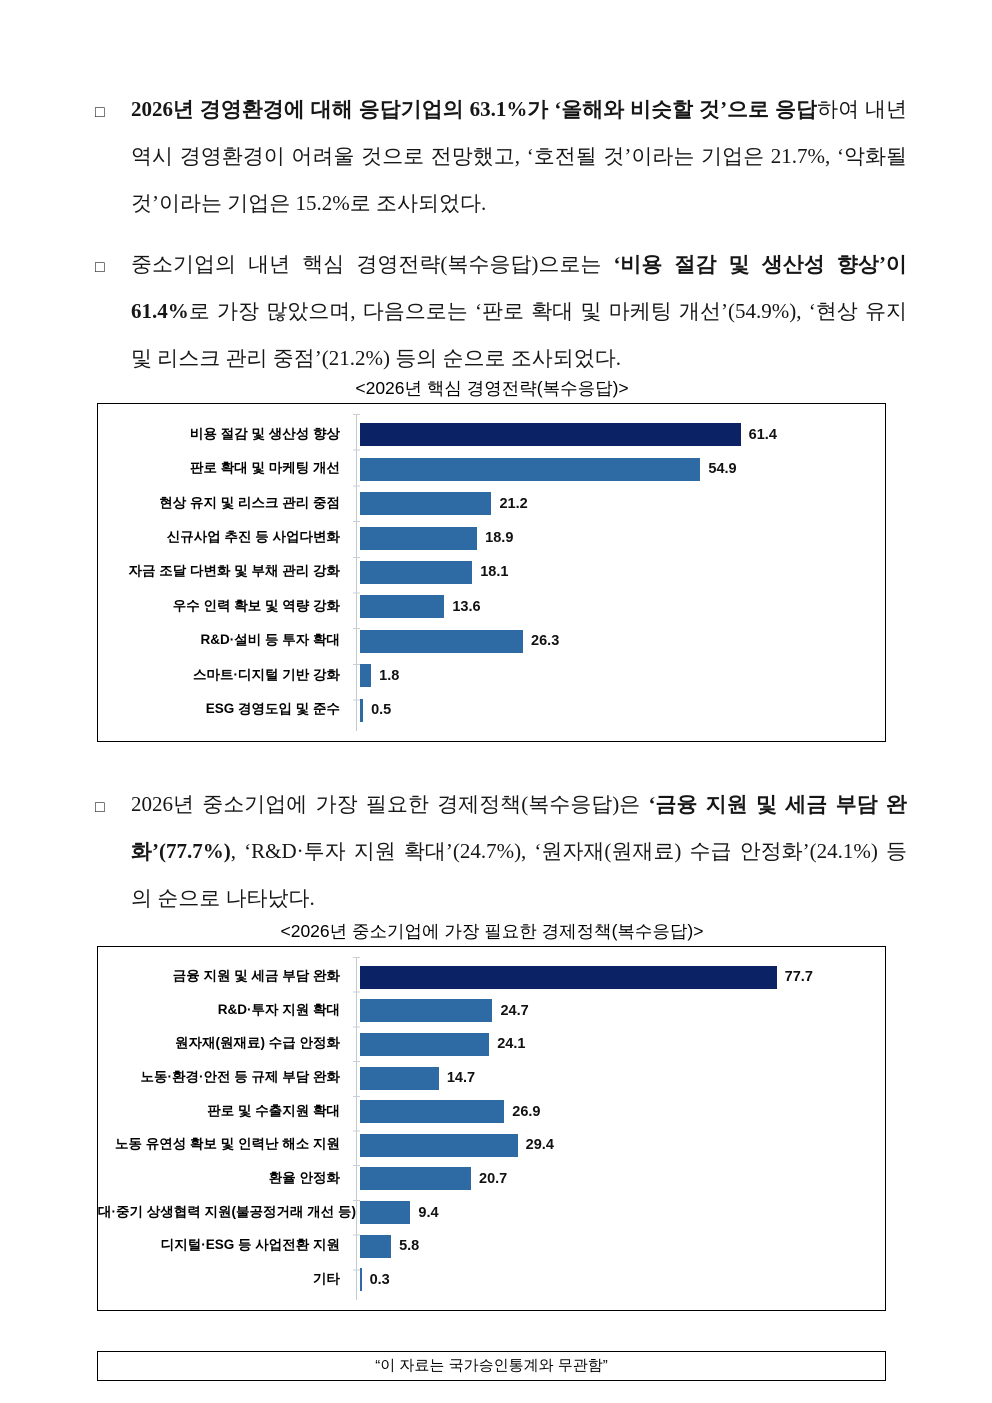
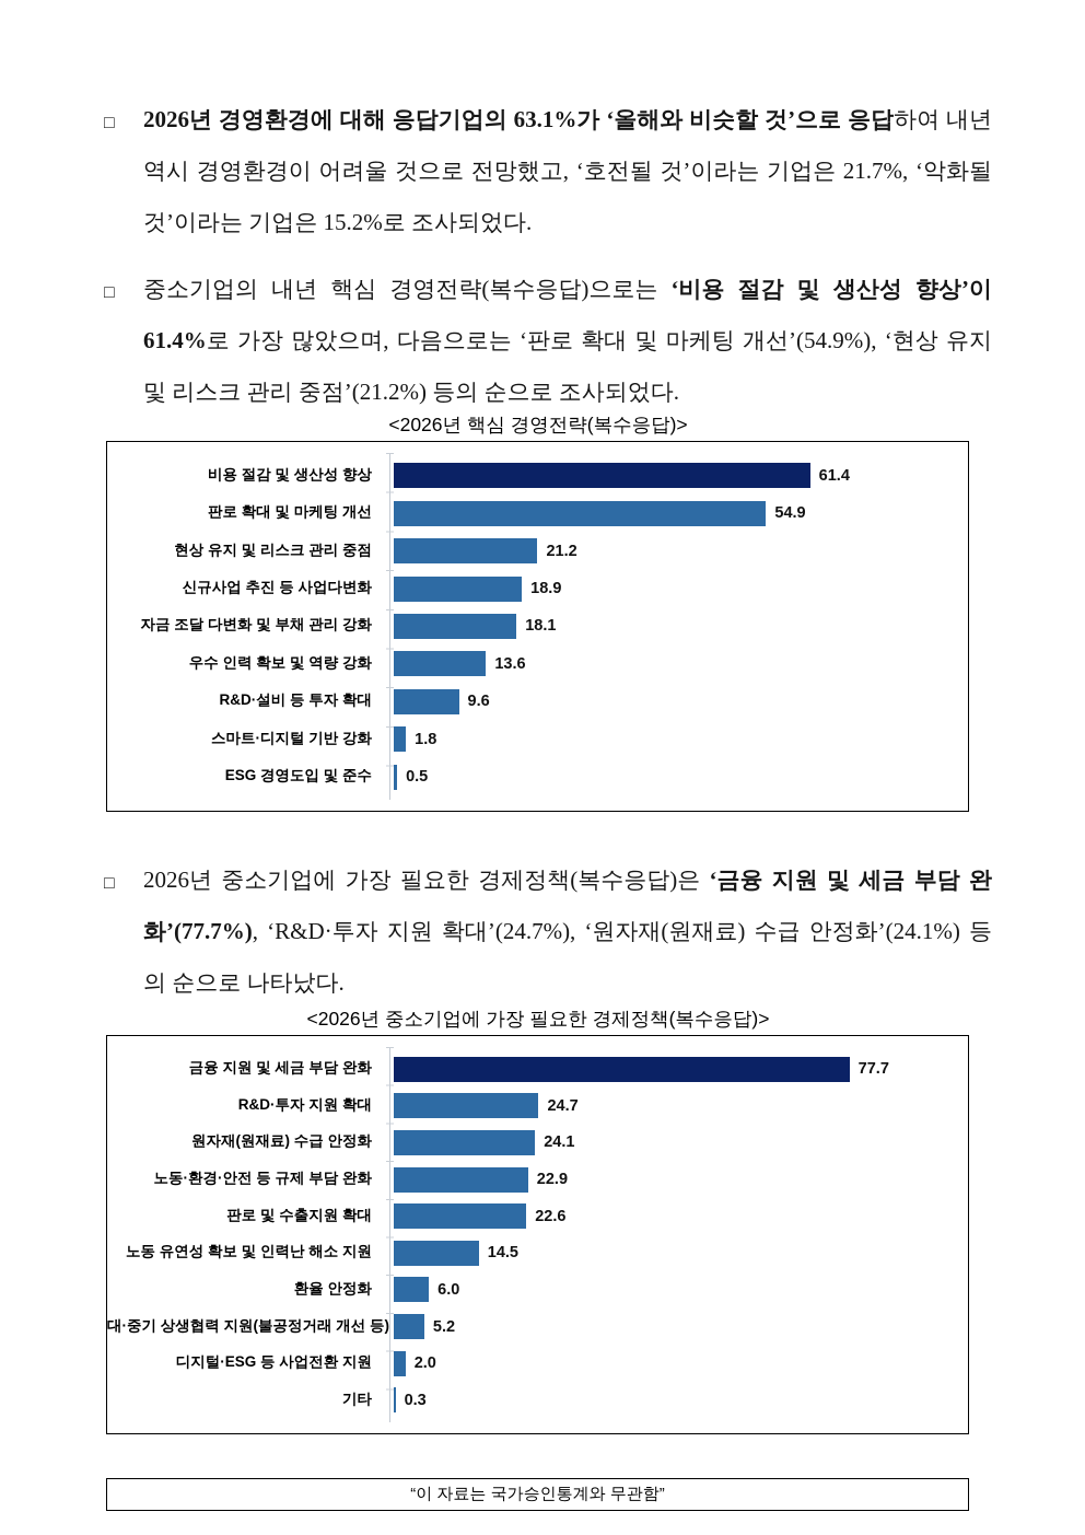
<2026년 핵심 경영전략(복수응답)>/R&D·설비 등 투자 확대: 26.3 -> 9.6
<2026년 중소기업에 가장 필요한 경제정책(복수응답)>/노동·환경·안전 등 규제 부담 완화: 14.7 -> 22.9
<2026년 중소기업에 가장 필요한 경제정책(복수응답)>/판로 및 수출지원 확대: 26.9 -> 22.6
<2026년 중소기업에 가장 필요한 경제정책(복수응답)>/노동 유연성 확보 및 인력난 해소 지원: 29.4 -> 14.5
<2026년 중소기업에 가장 필요한 경제정책(복수응답)>/환율 안정화: 20.7 -> 6.0
<2026년 중소기업에 가장 필요한 경제정책(복수응답)>/대·중기 상생협력 지원(불공정거래 개선 등): 9.4 -> 5.2
<2026년 중소기업에 가장 필요한 경제정책(복수응답)>/디지털·ESG 등 사업전환 지원: 5.8 -> 2.0
